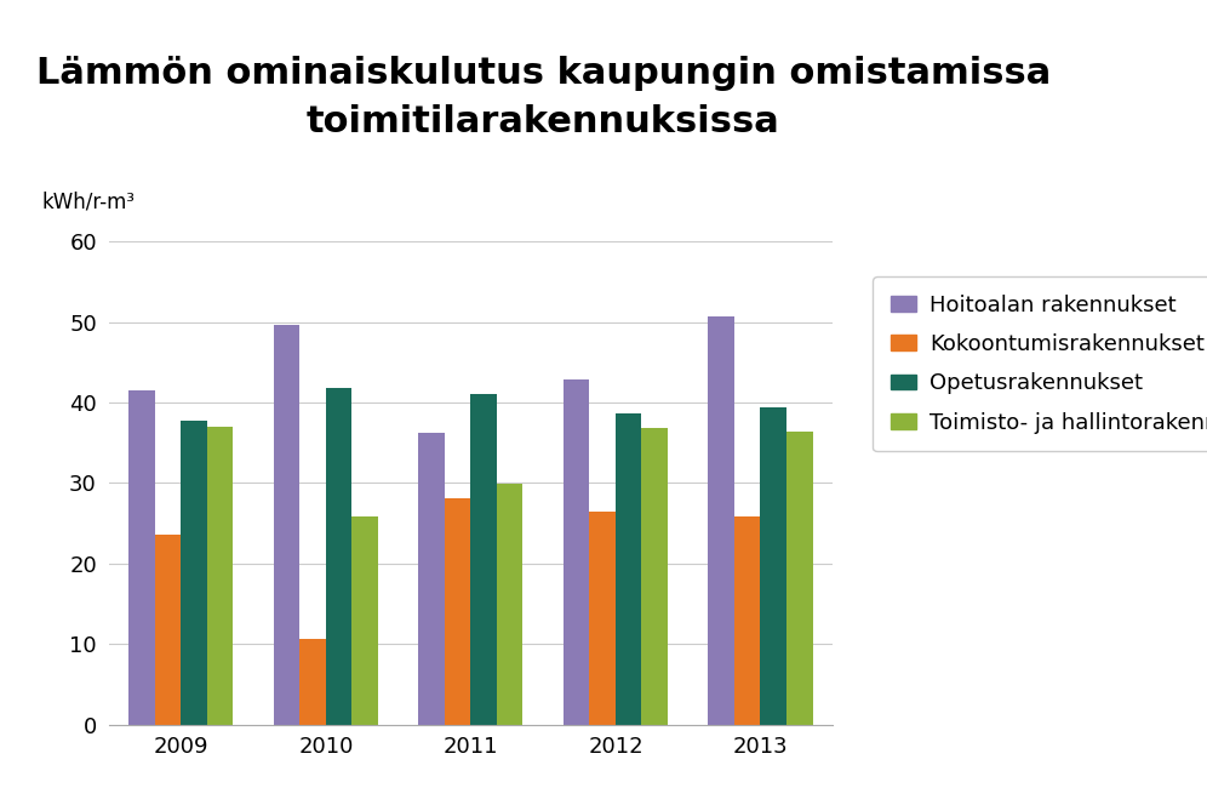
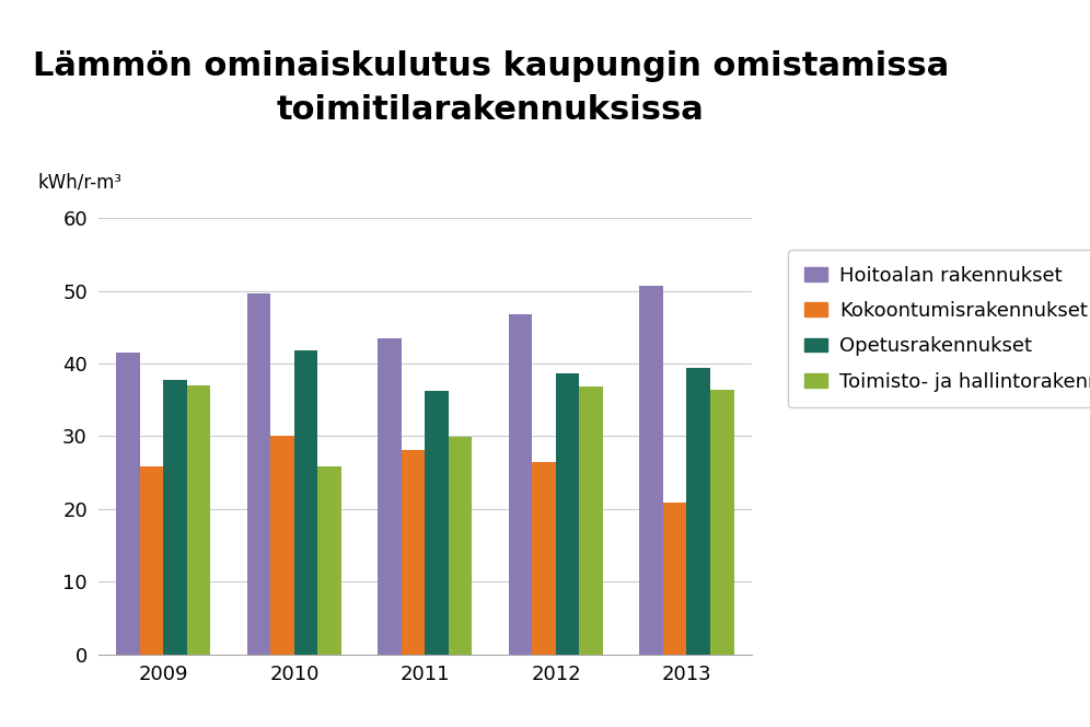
Kokoontumisrakennukset/2009: 23.6 -> 25.8
Kokoontumisrakennukset/2010: 10.6 -> 30.1
Hoitoalan rakennukset/2011: 36.2 -> 43.4
Opetusrakennukset/2011: 41.0 -> 36.3
Hoitoalan rakennukset/2012: 42.8 -> 46.8
Kokoontumisrakennukset/2013: 25.8 -> 20.9
